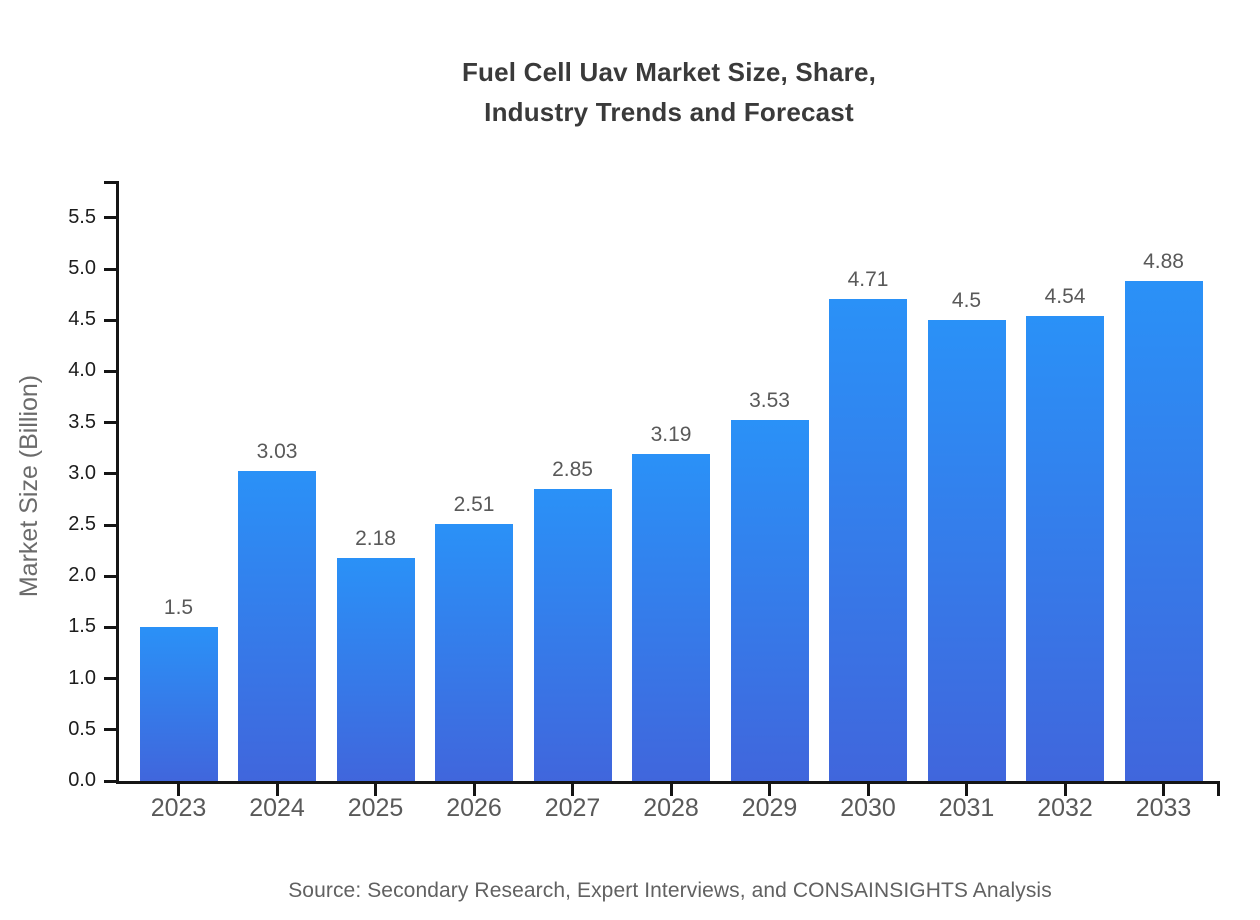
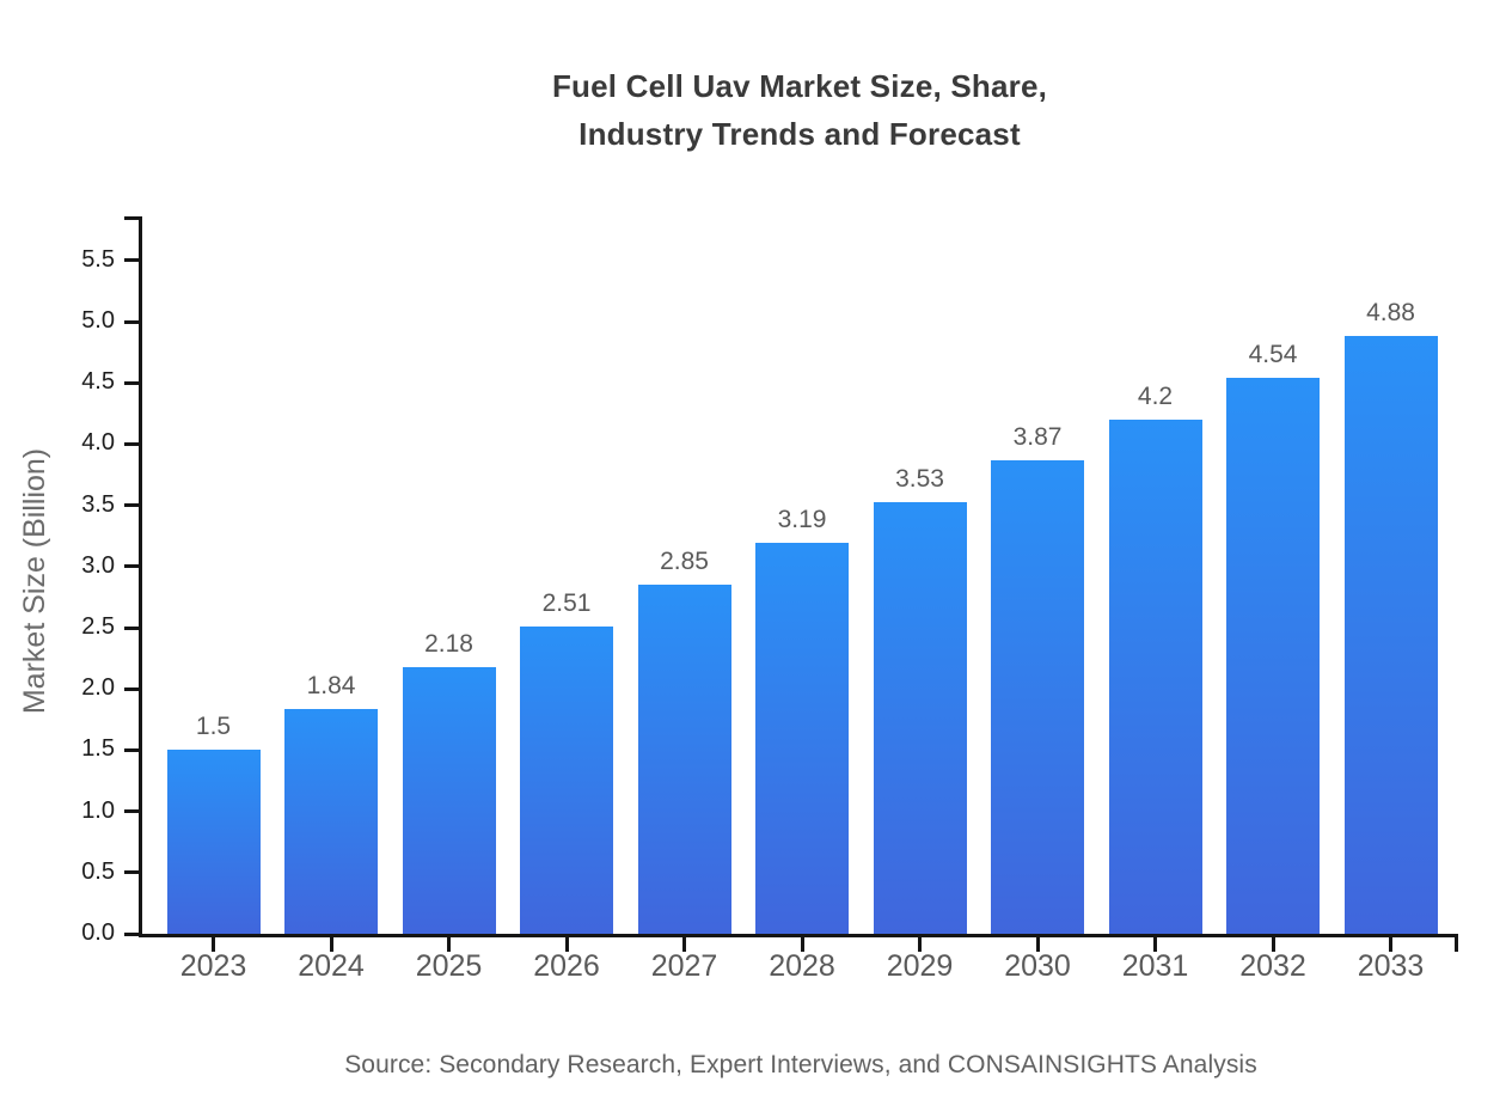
2024: 3.03 -> 1.84
2030: 4.71 -> 3.87
2031: 4.5 -> 4.2
